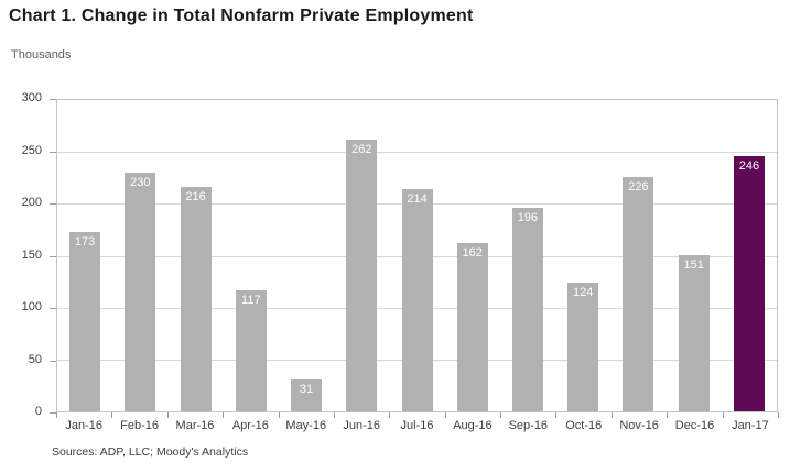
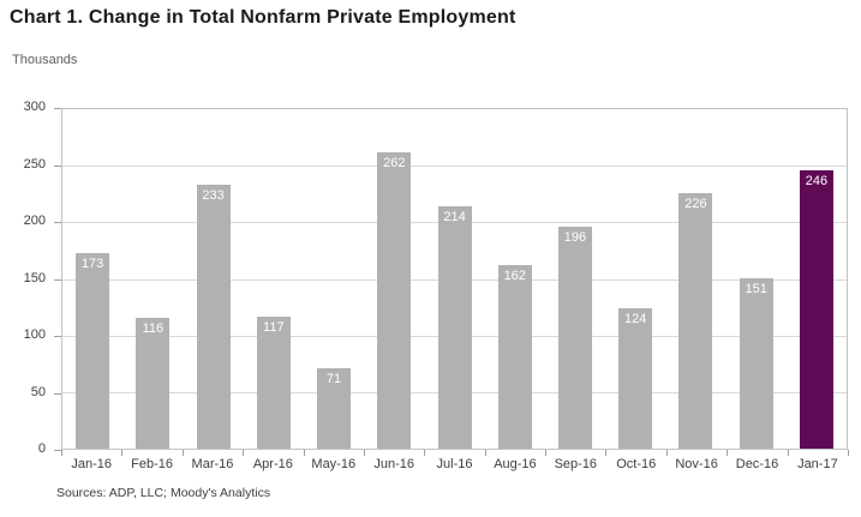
Feb-16: 230 -> 116
Mar-16: 216 -> 233
May-16: 31 -> 71
